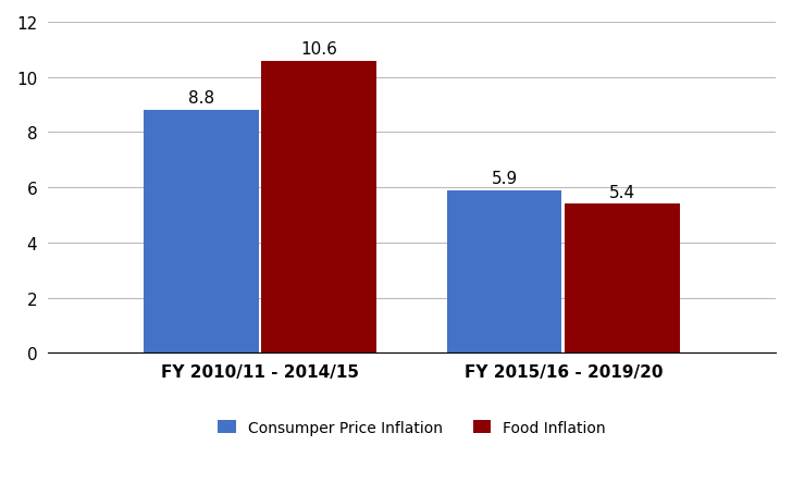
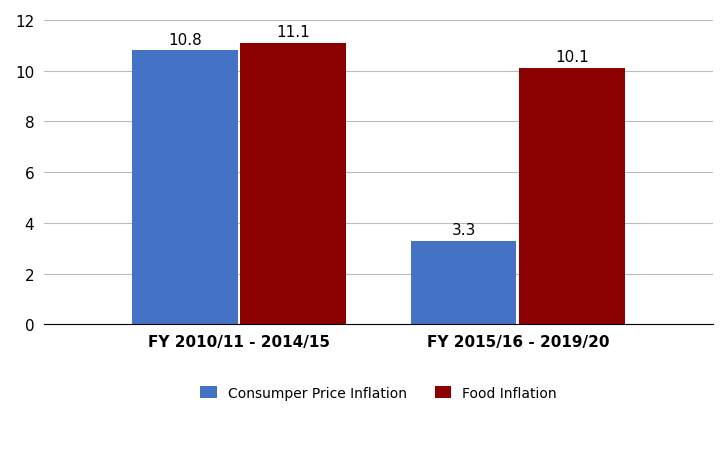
Consumper Price Inflation/FY 2010/11 - 2014/15: 8.8 -> 10.8
Food Inflation/FY 2010/11 - 2014/15: 10.6 -> 11.1
Consumper Price Inflation/FY 2015/16 - 2019/20: 5.9 -> 3.3
Food Inflation/FY 2015/16 - 2019/20: 5.4 -> 10.1
